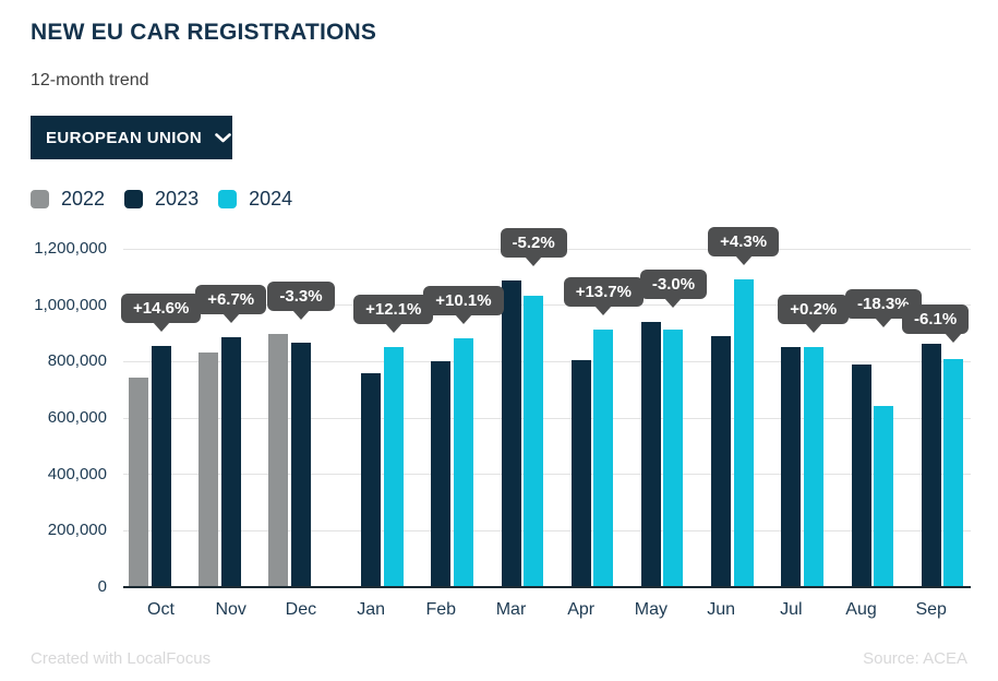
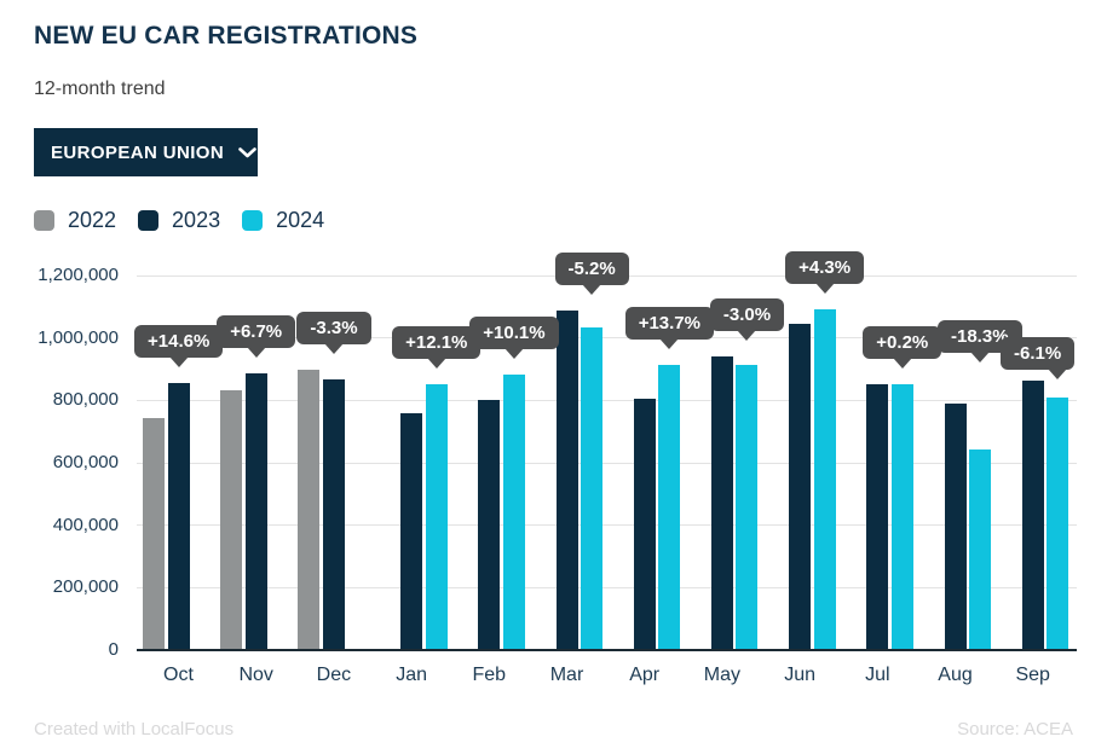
2023/Jun: 890000 -> 1040000
